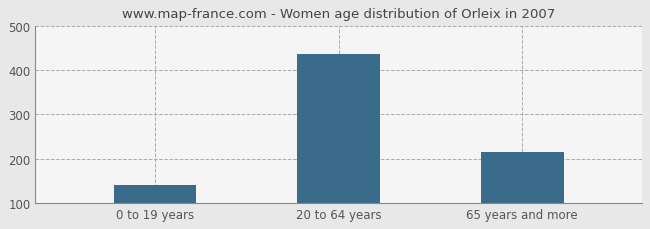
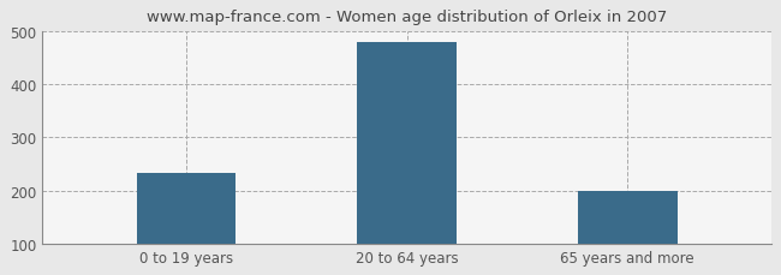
0 to 19 years: 140 -> 232
20 to 64 years: 435 -> 480
65 years and more: 215 -> 200
